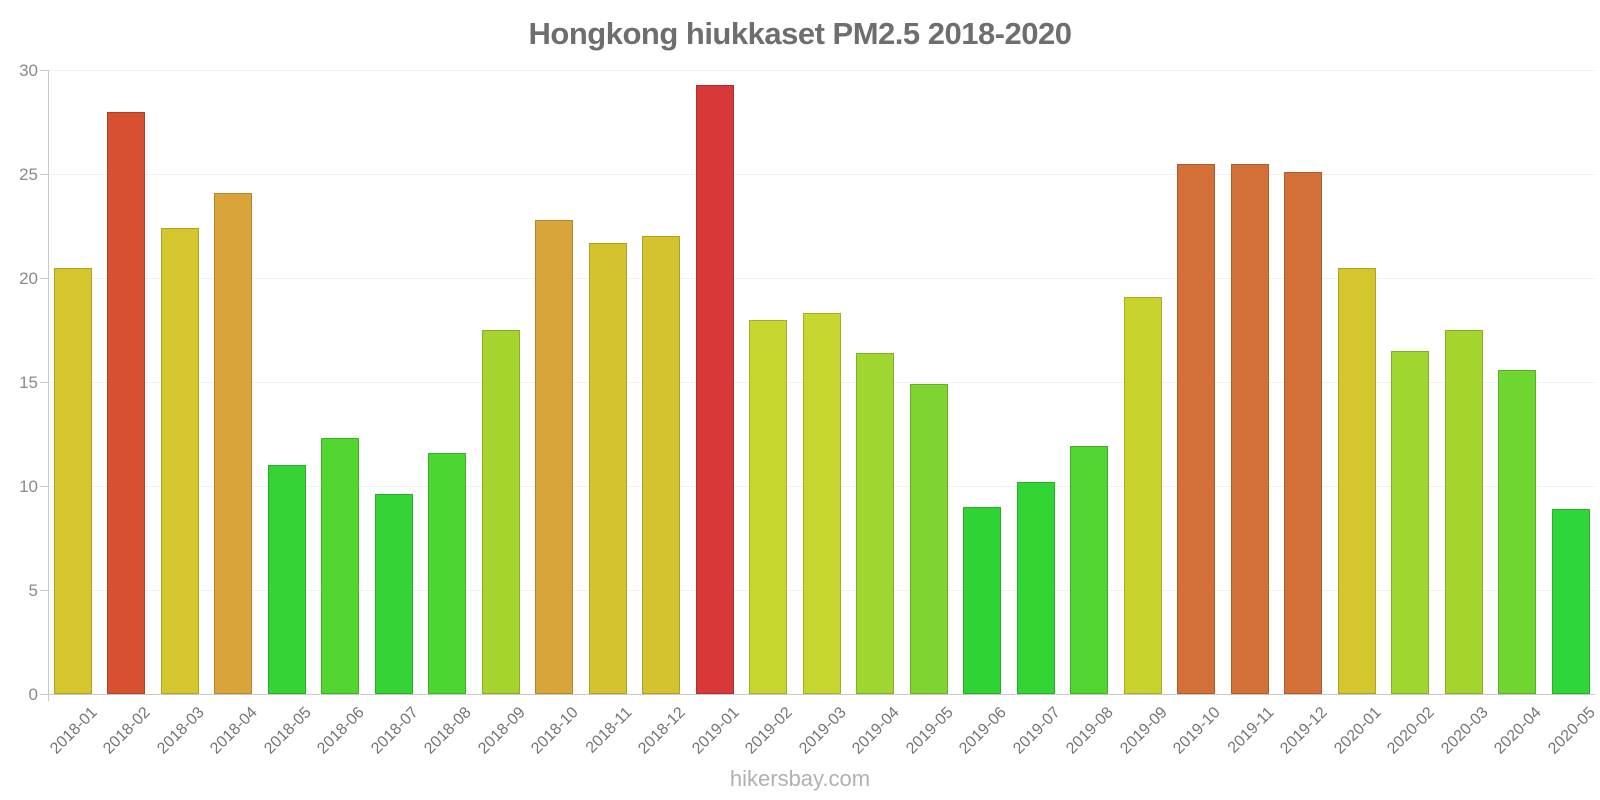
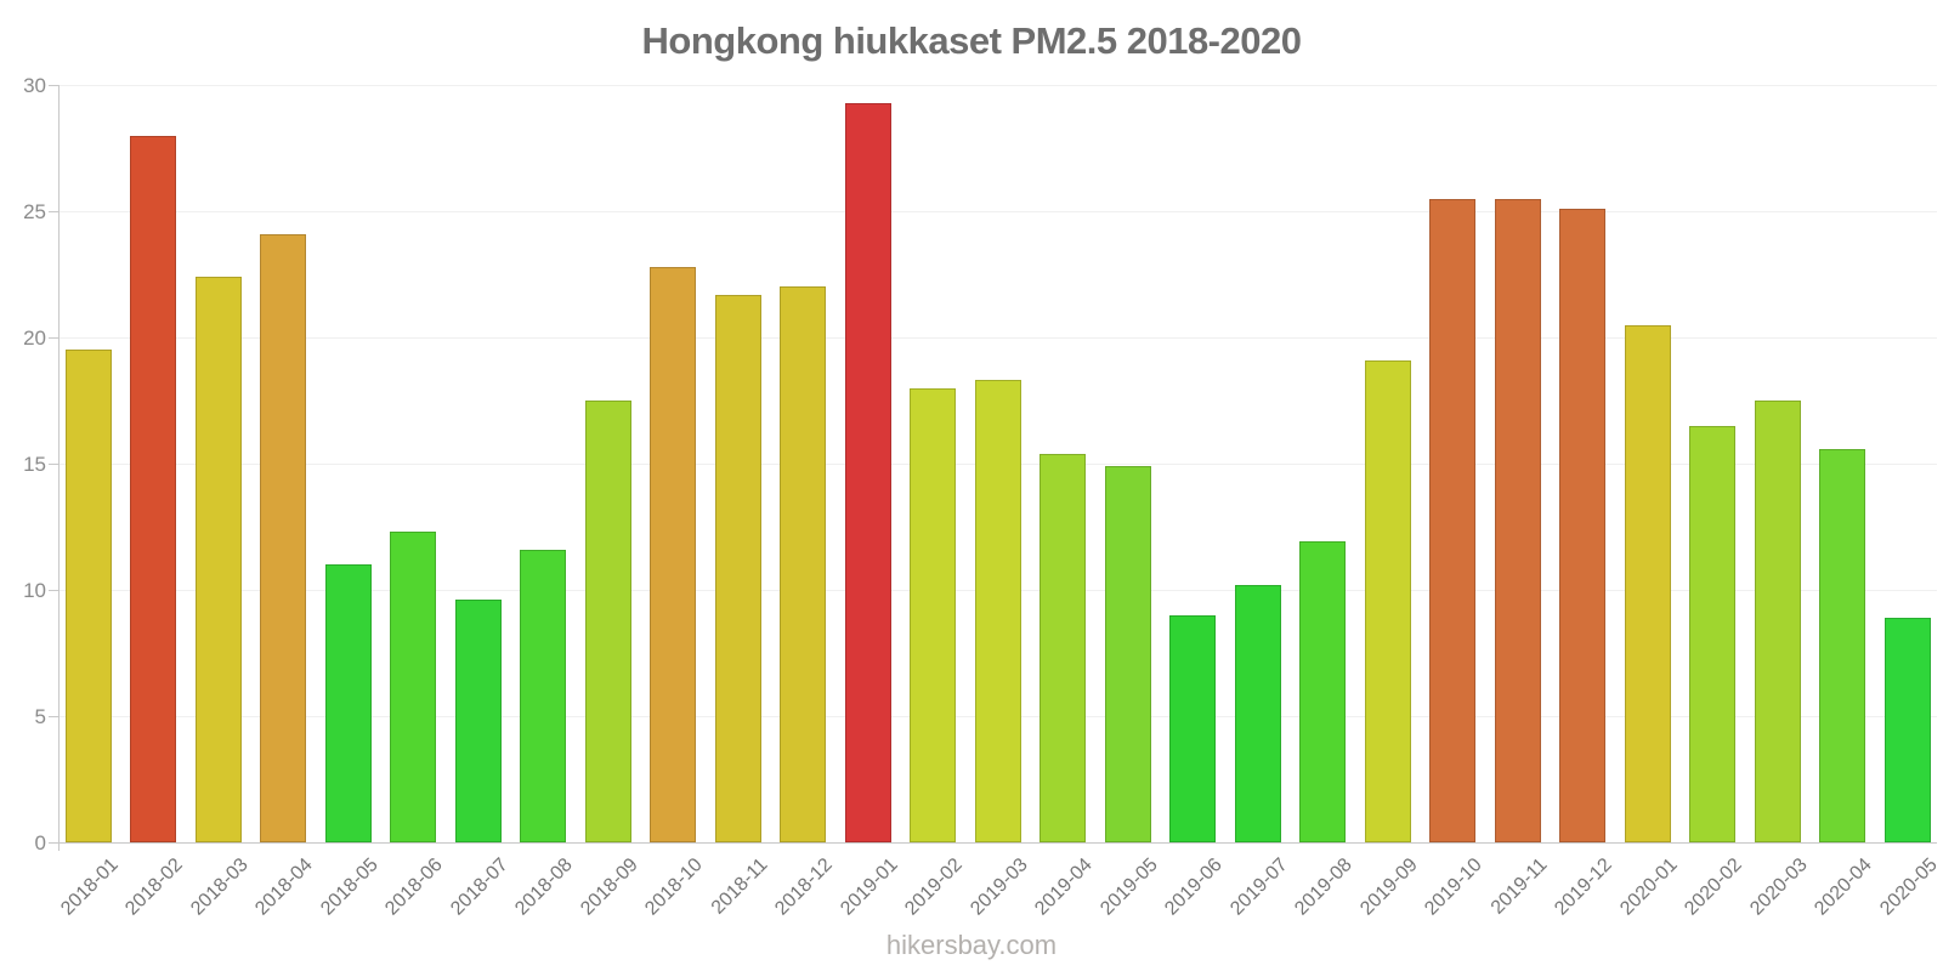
2018-01: 20.5 -> 19.5
2019-04: 16.4 -> 15.4
